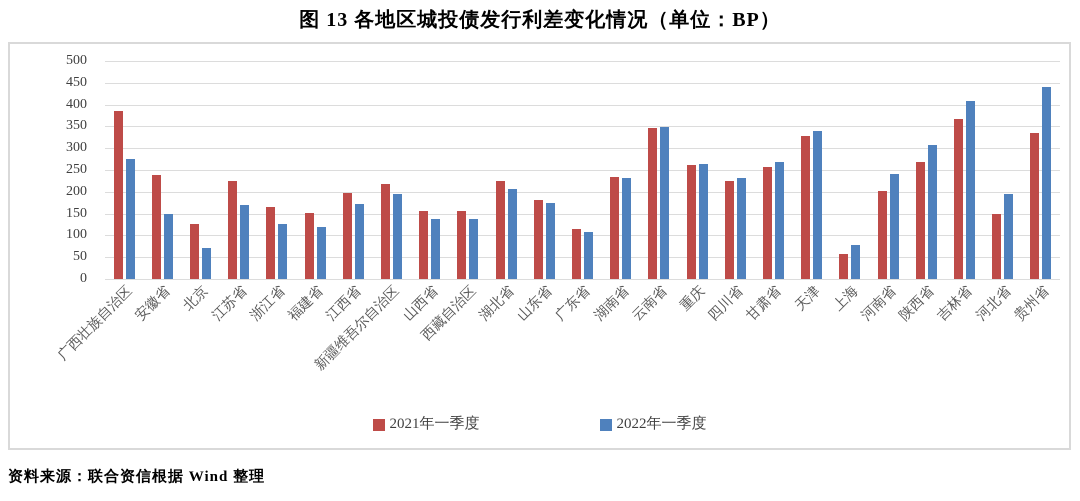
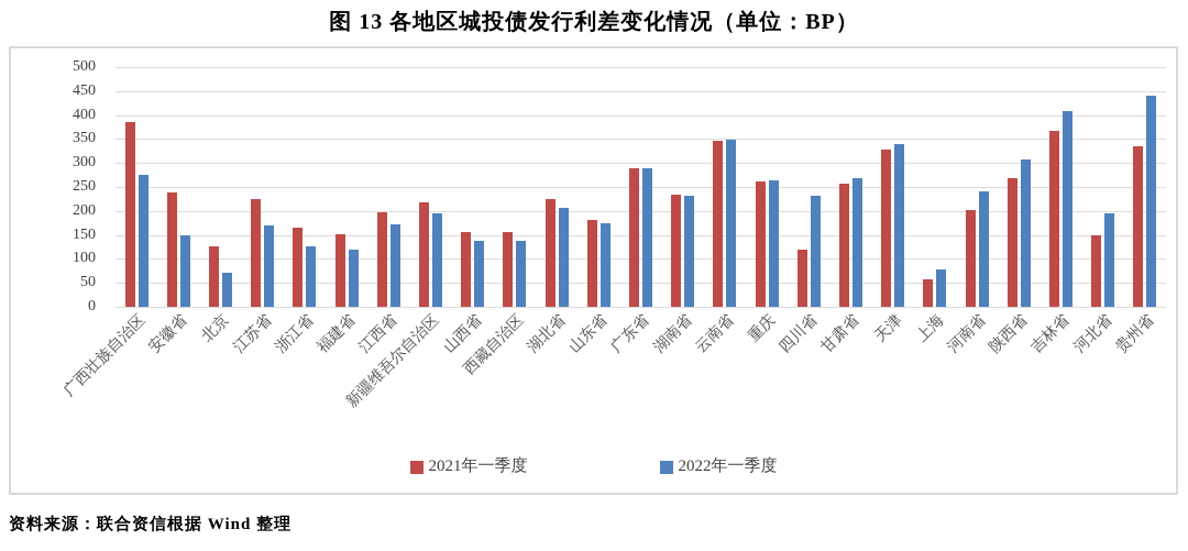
2021年一季度/广东省: 110 -> 290
2022年一季度/广东省: 110 -> 290
2021年一季度/四川省: 220 -> 120
